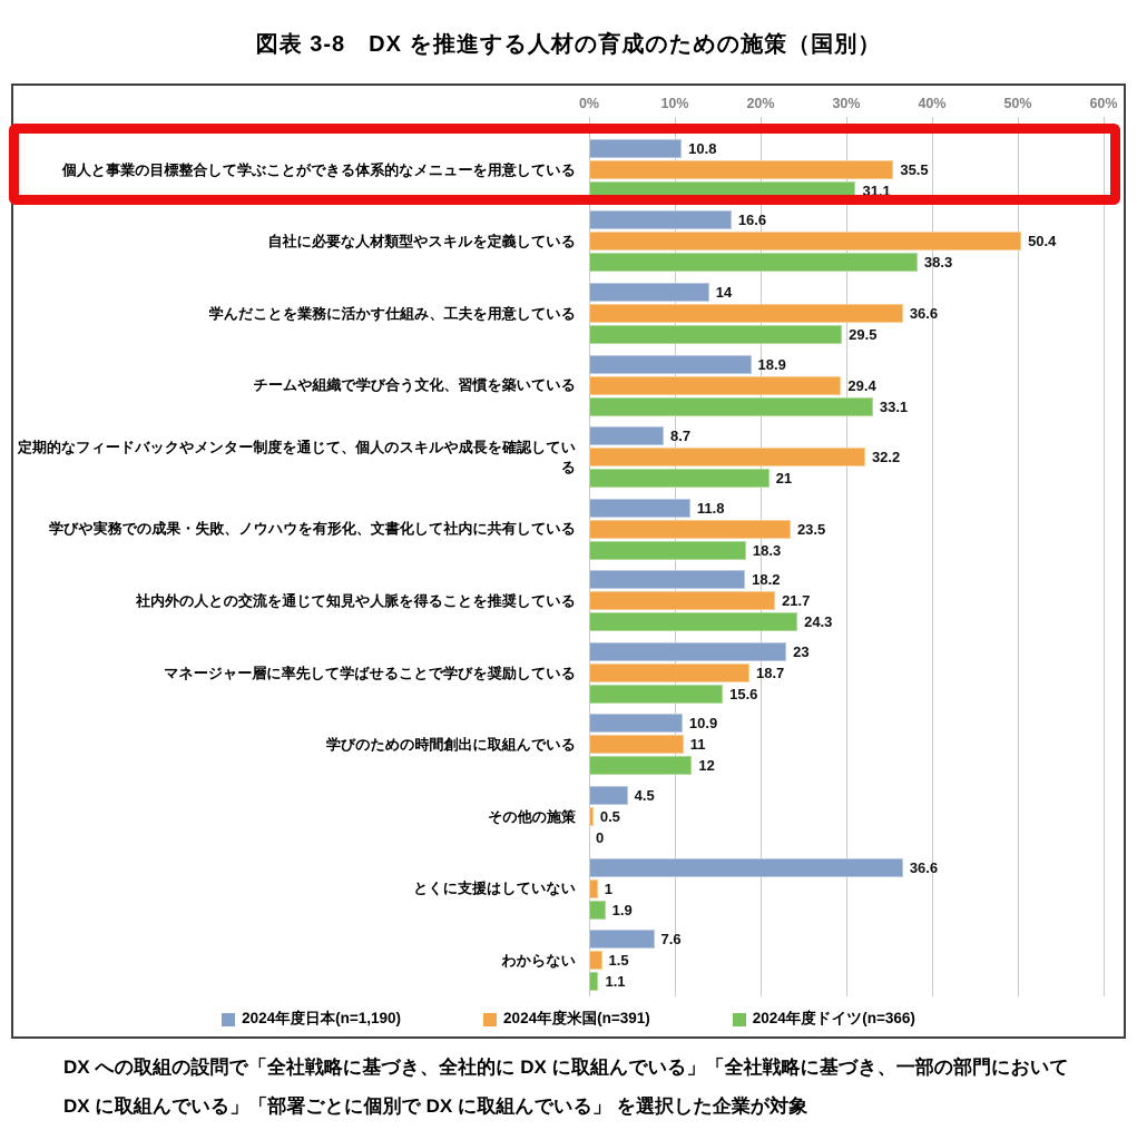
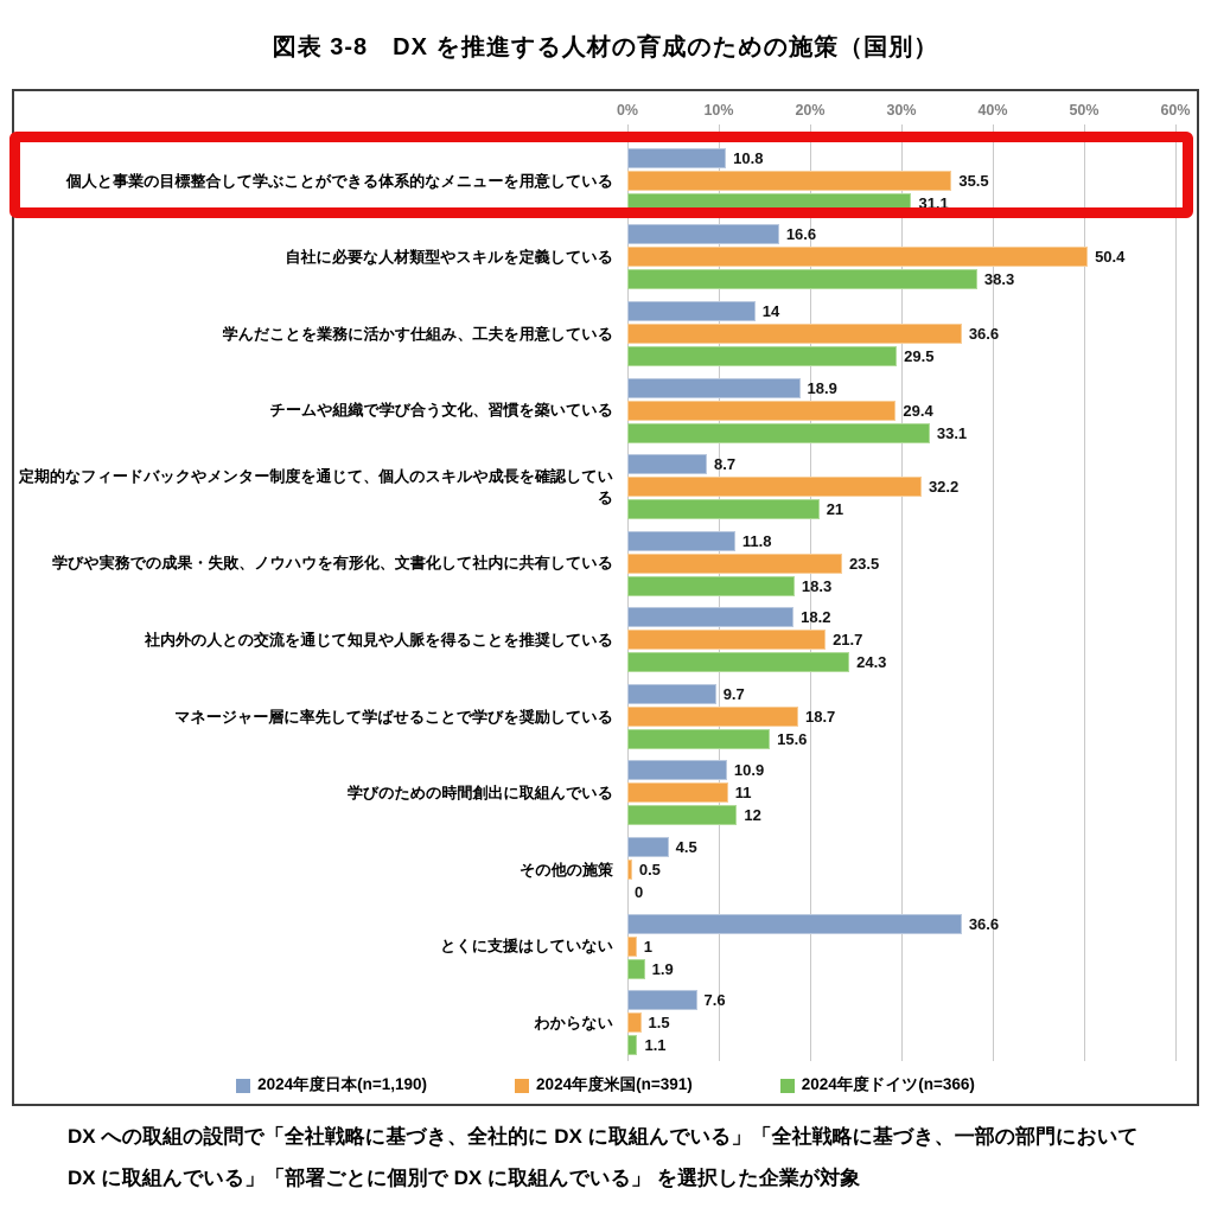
2024年度日本(n=1,190)/マネージャー層に率先して学ばせることで学びを奨励している: 23 -> 9.7
